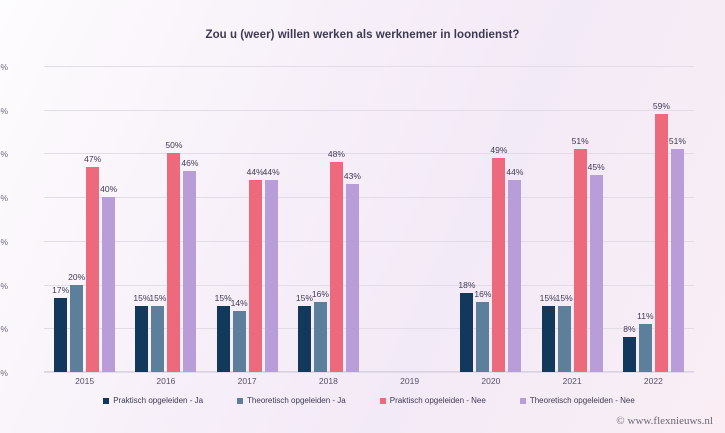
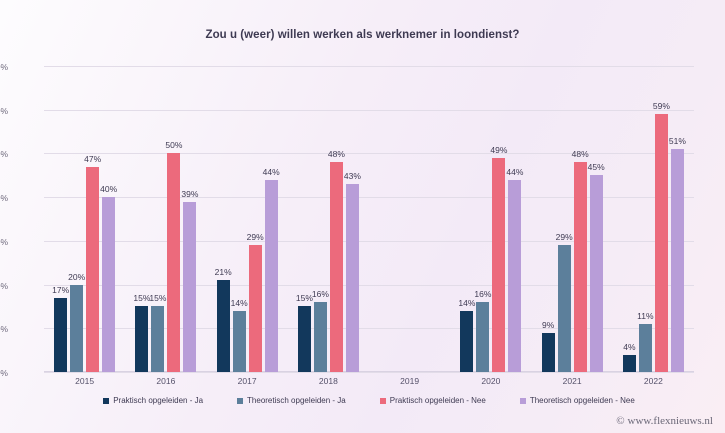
Theoretisch opgeleiden - Nee/2016: 46% -> 39%
Praktisch opgeleiden - Ja/2017: 15% -> 21%
Praktisch opgeleiden - Nee/2017: 44% -> 29%
Praktisch opgeleiden - Ja/2020: 18% -> 14%
Praktisch opgeleiden - Ja/2021: 15% -> 9%
Theoretisch opgeleiden - Ja/2021: 15% -> 29%
Praktisch opgeleiden - Nee/2021: 51% -> 48%
Praktisch opgeleiden - Ja/2022: 8% -> 4%
